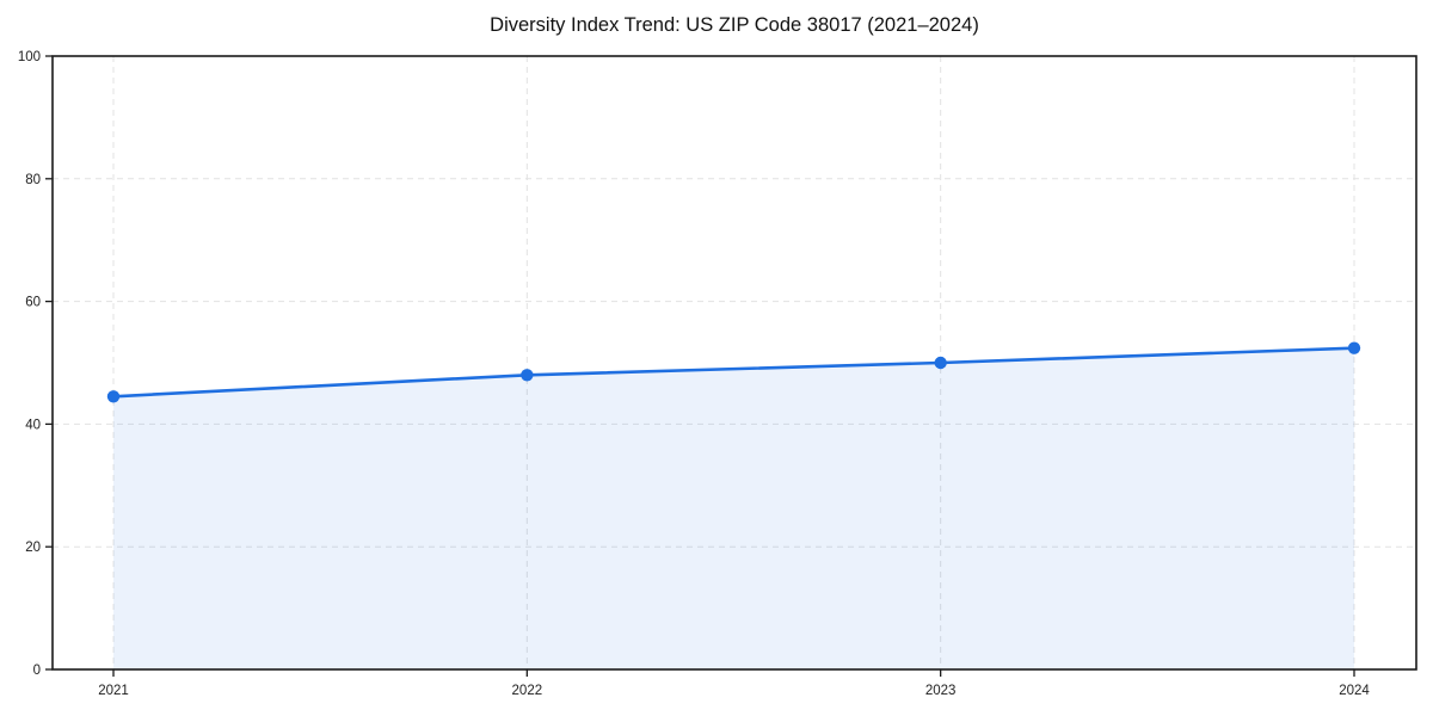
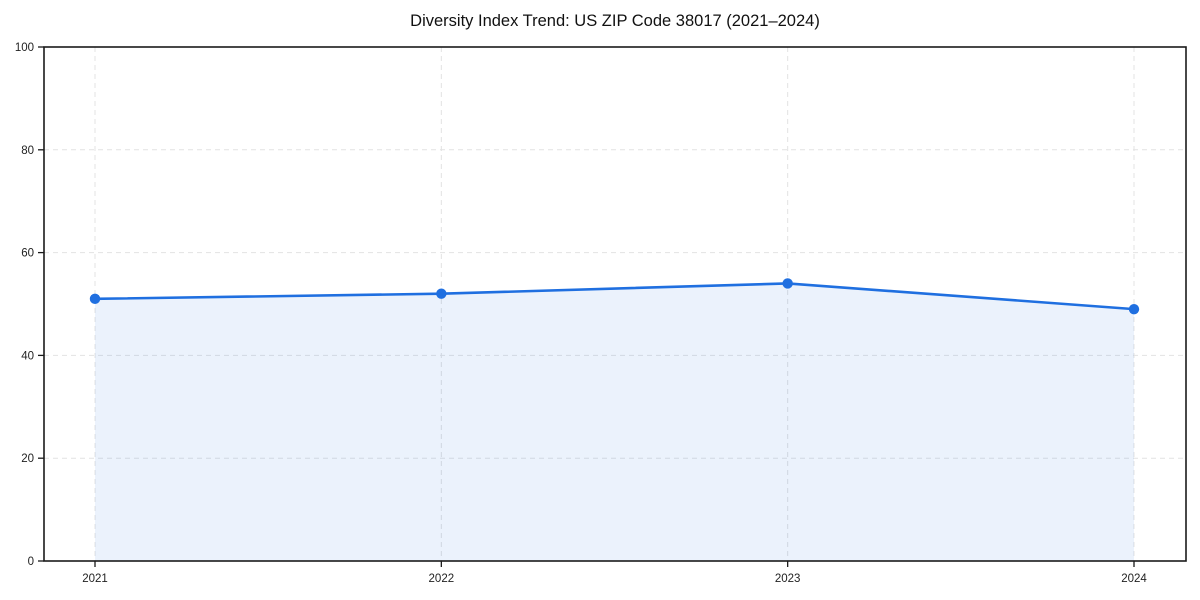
2021: 44 -> 51
2022: 48 -> 52
2023: 50 -> 54
2024: 52 -> 49
